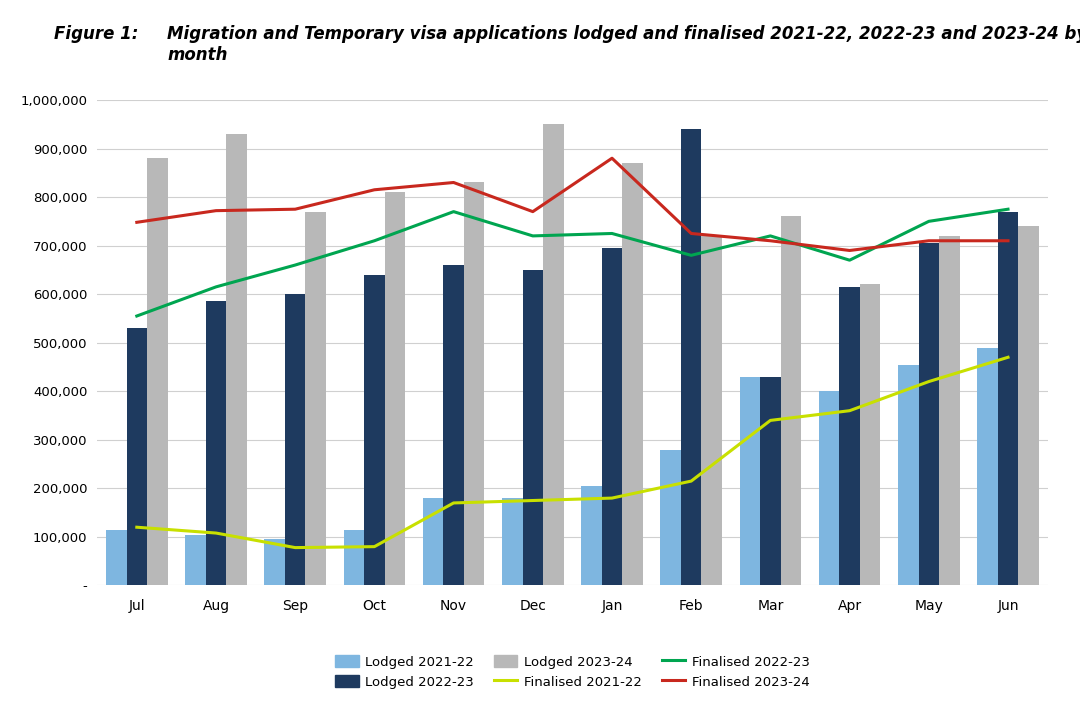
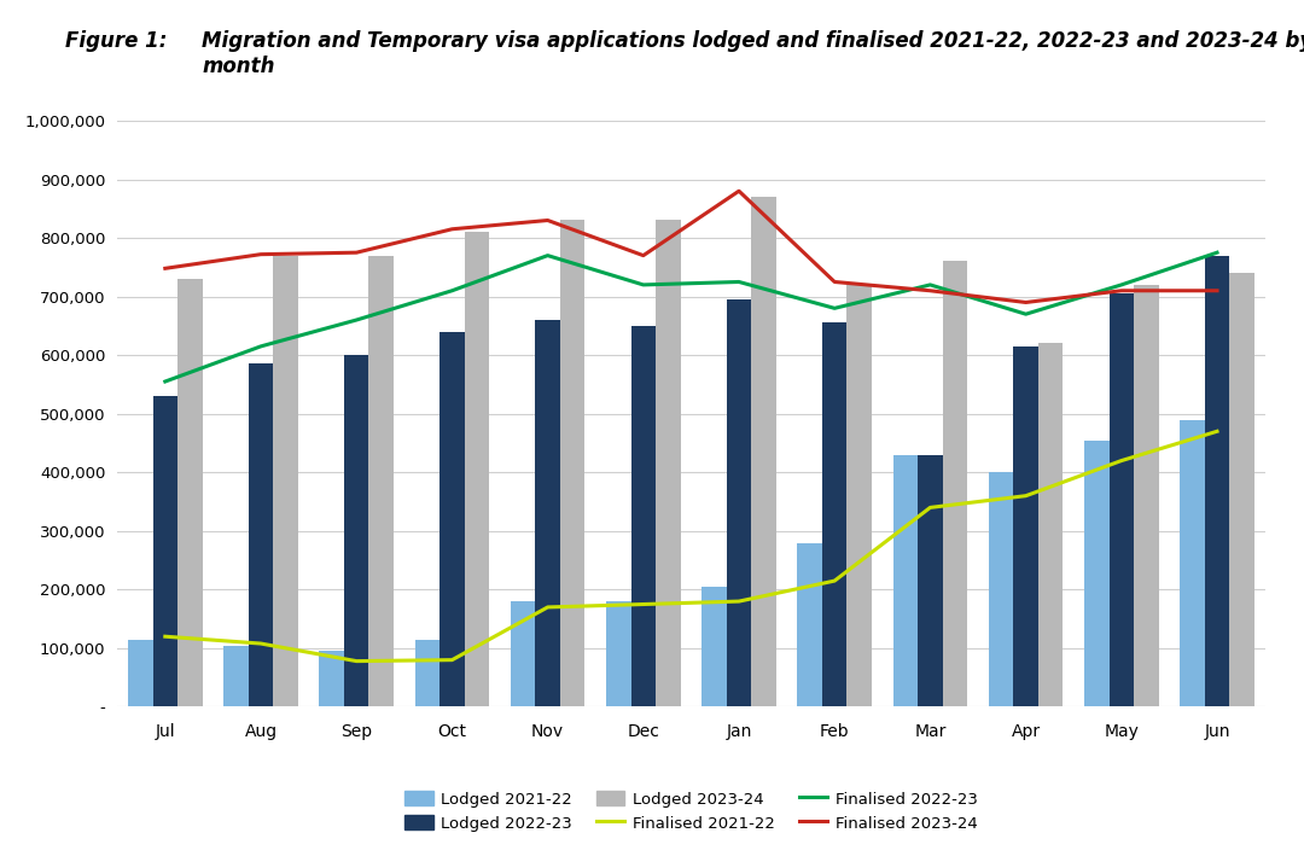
Lodged 2023-24/Jul: 880,000 -> 730,000
Lodged 2023-24/Aug: 930,000 -> 770,000
Lodged 2023-24/Dec: 950,000 -> 830,000
Lodged 2022-23/Feb: 940,000 -> 655,000
Finalised 2022-23/May: 750,000 -> 720,000
